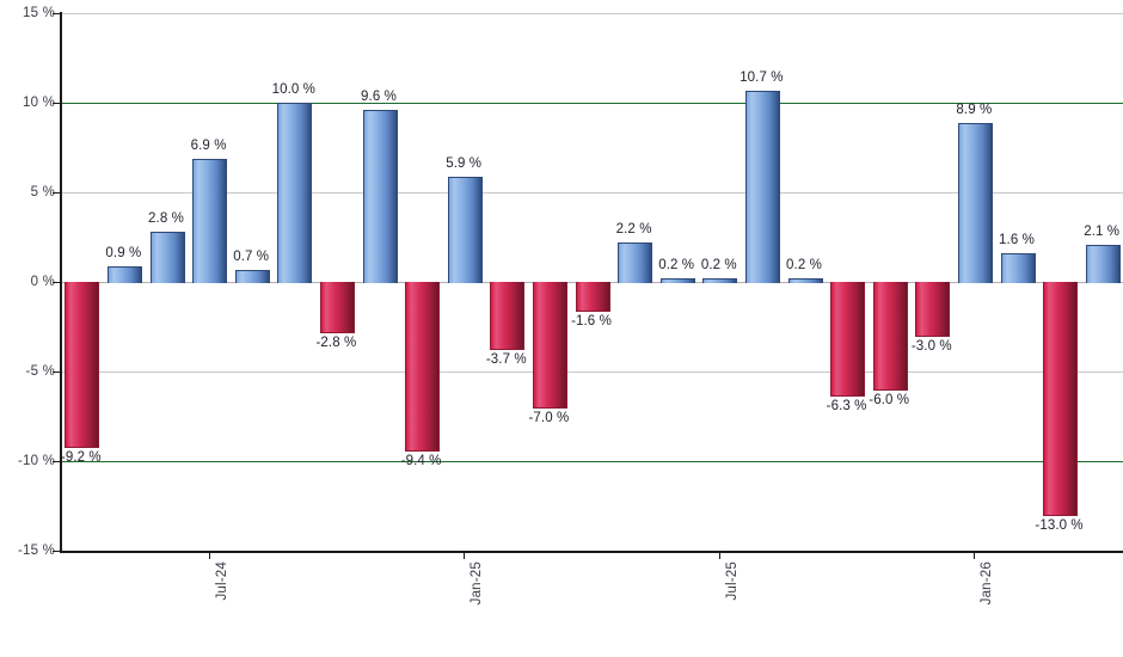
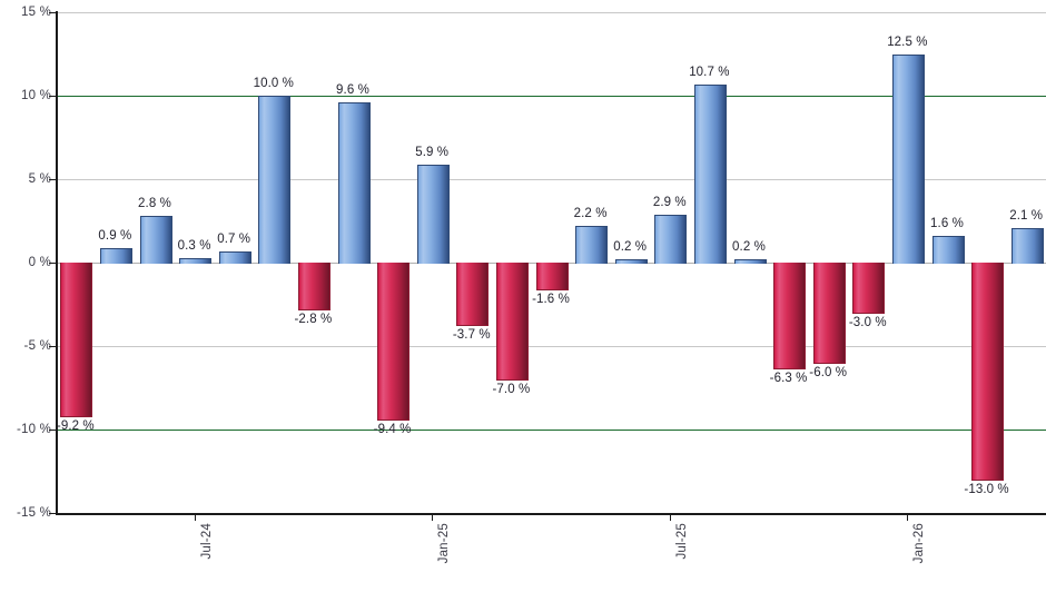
Jul-24: 6.9 -> 0.3
Jul-25: 0.2 -> 2.9
Jan-26: 8.9 -> 12.5
